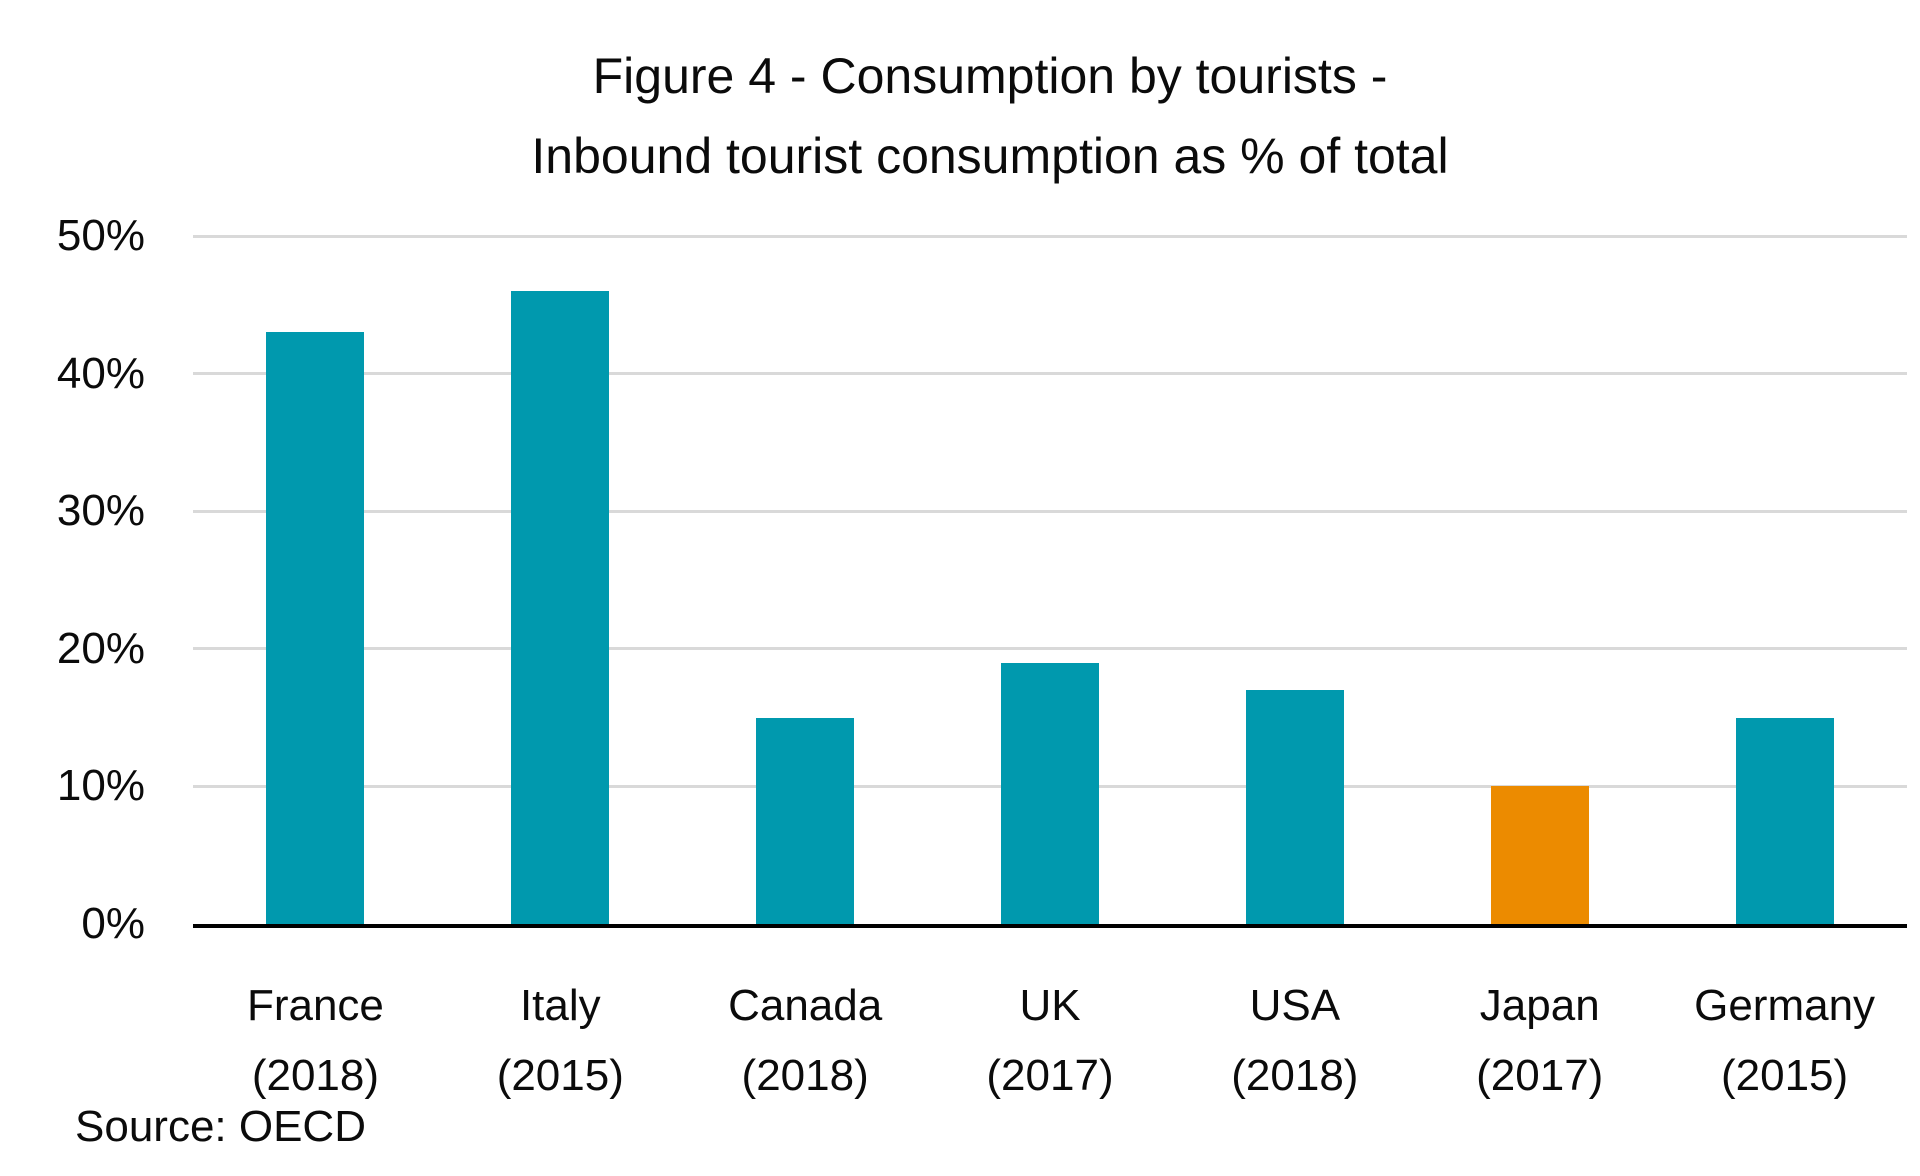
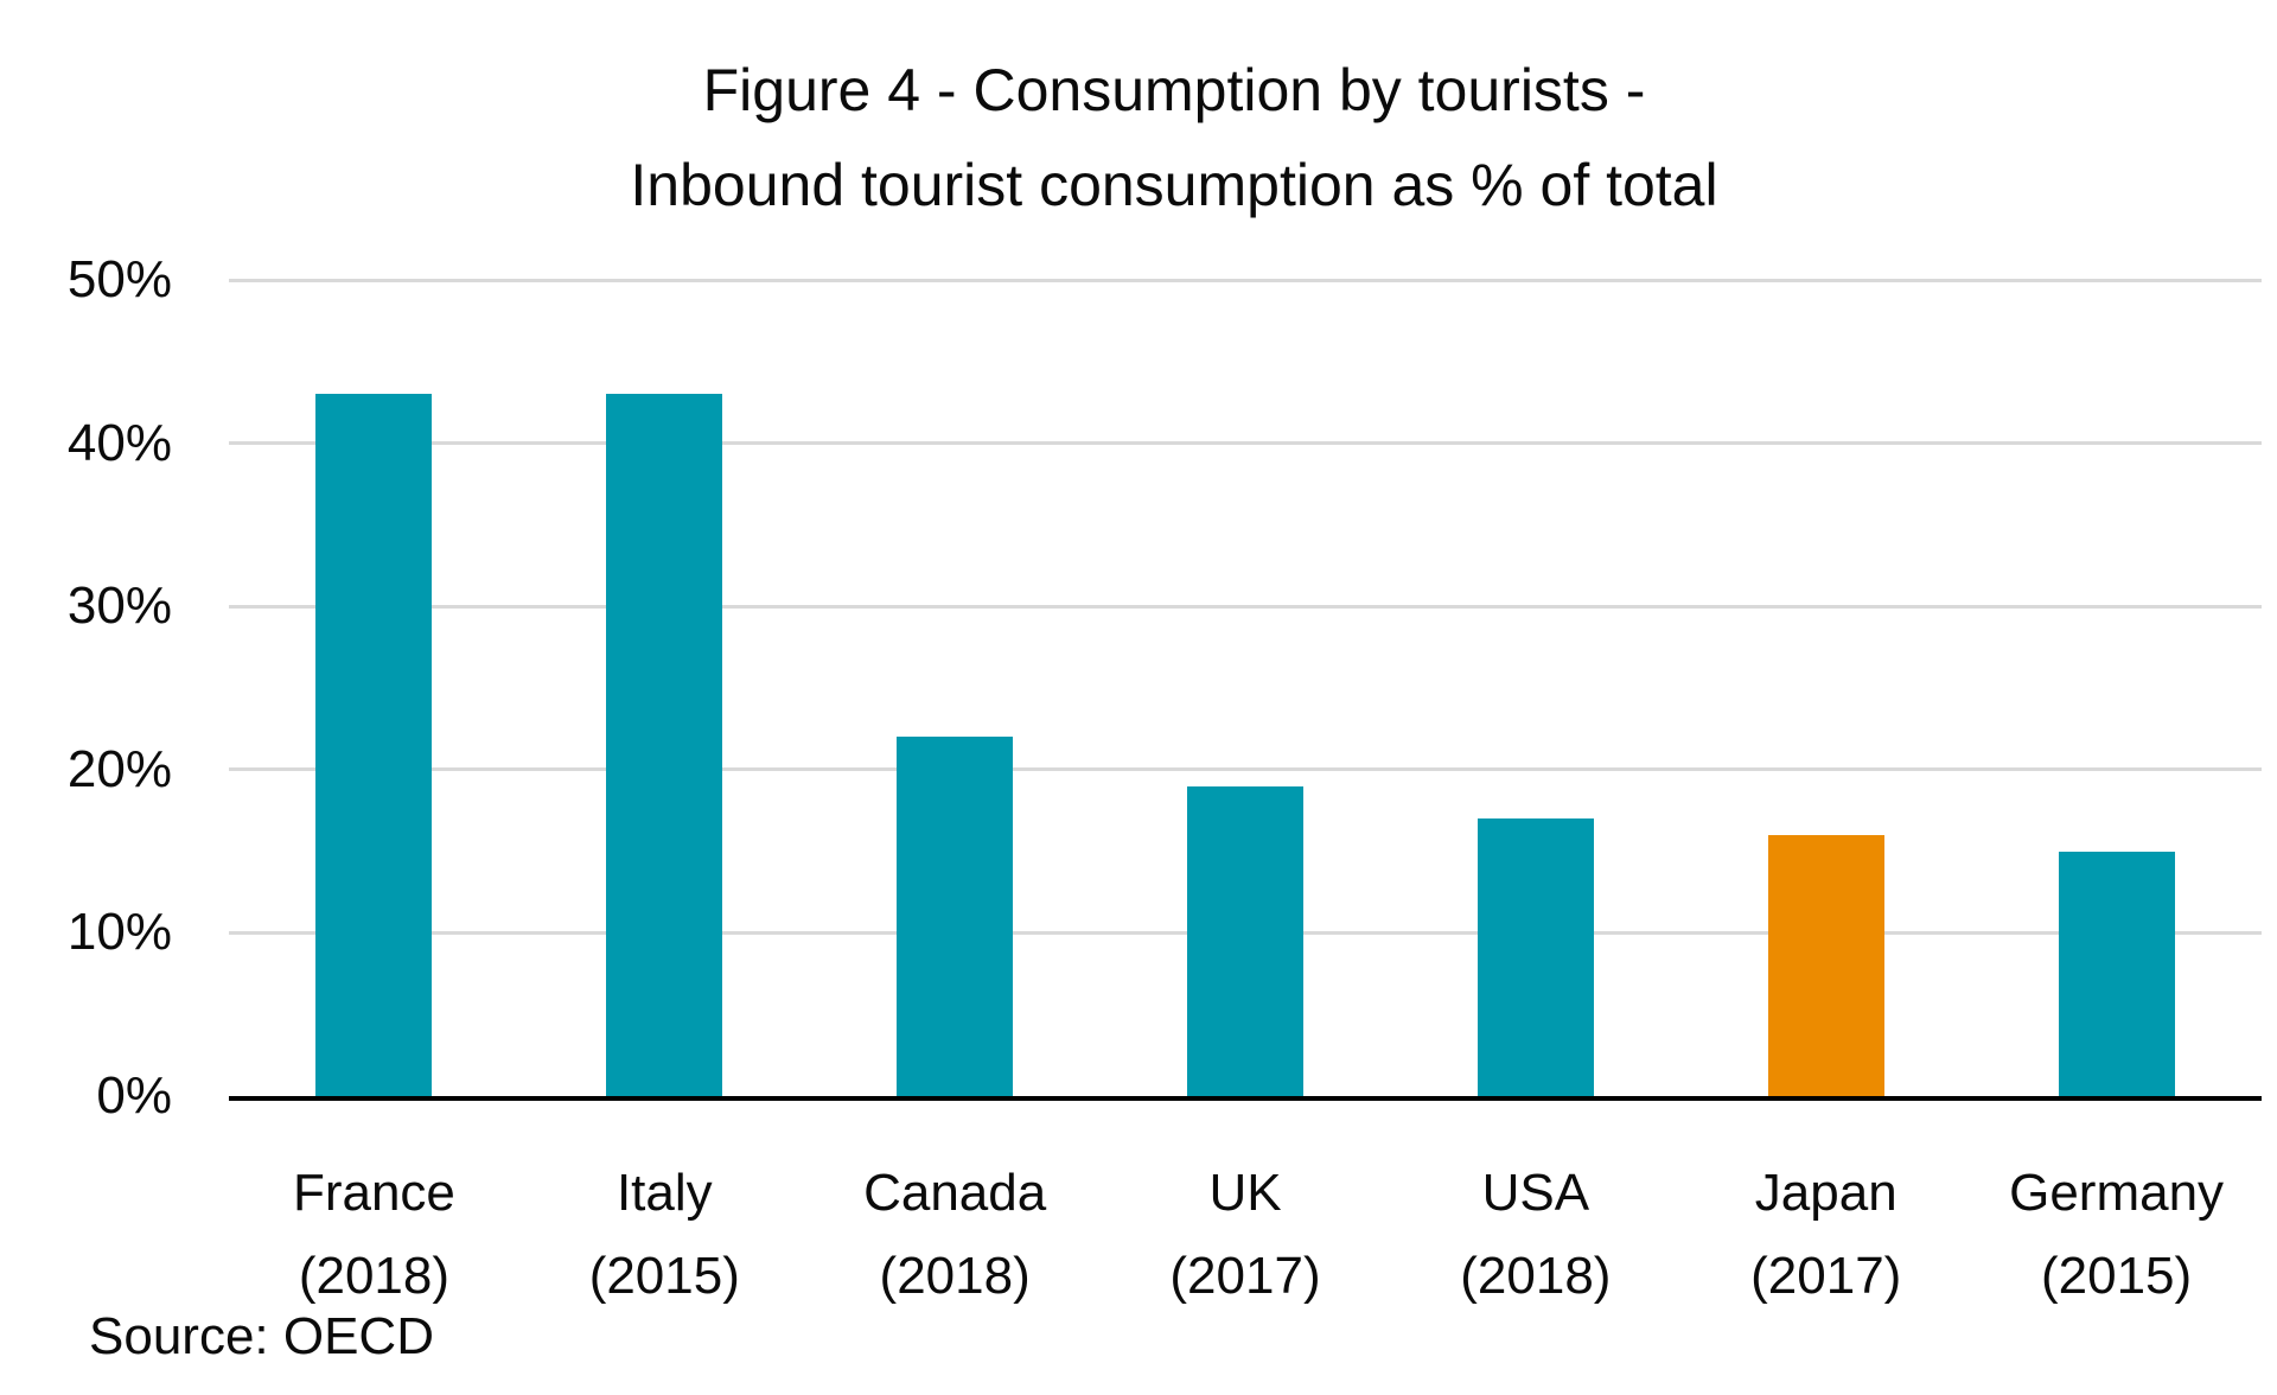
Italy (2015): 46% -> 43%
Canada (2018): 15% -> 22%
Japan (2017): 10% -> 16%
